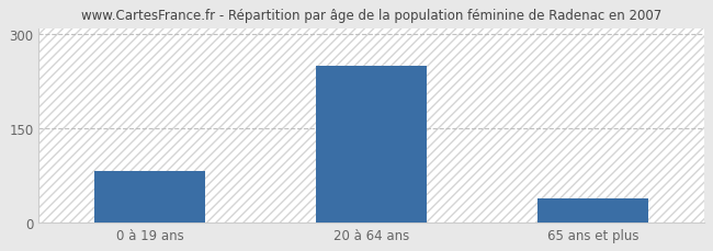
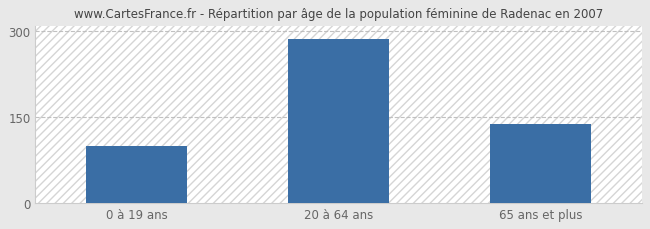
0 à 19 ans: 82 -> 100
20 à 64 ans: 250 -> 287
65 ans et plus: 38 -> 138
